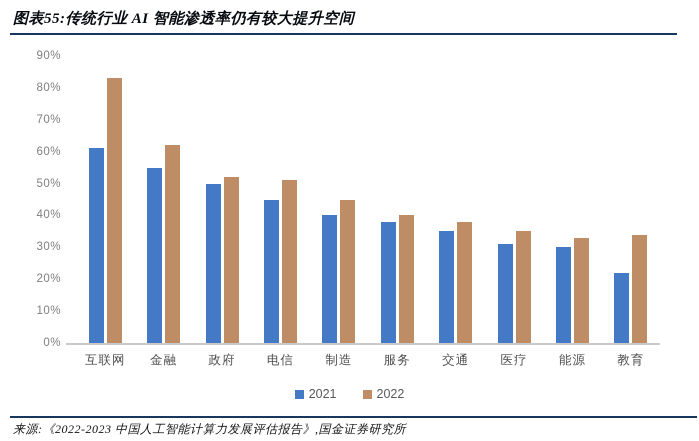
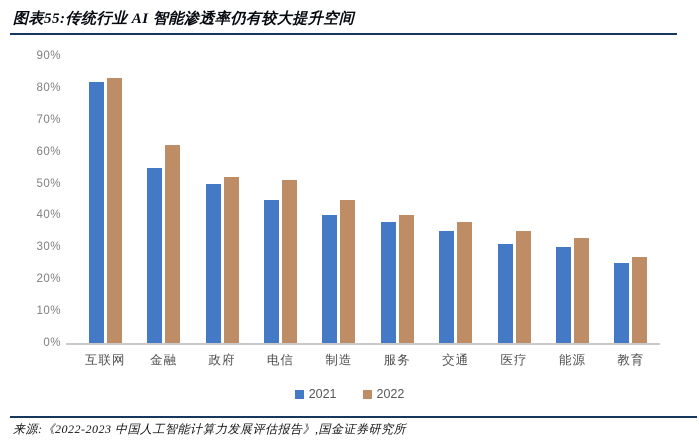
2021/互联网: 61% -> 82%
2021/教育: 22% -> 25%
2022/教育: 34% -> 27%
